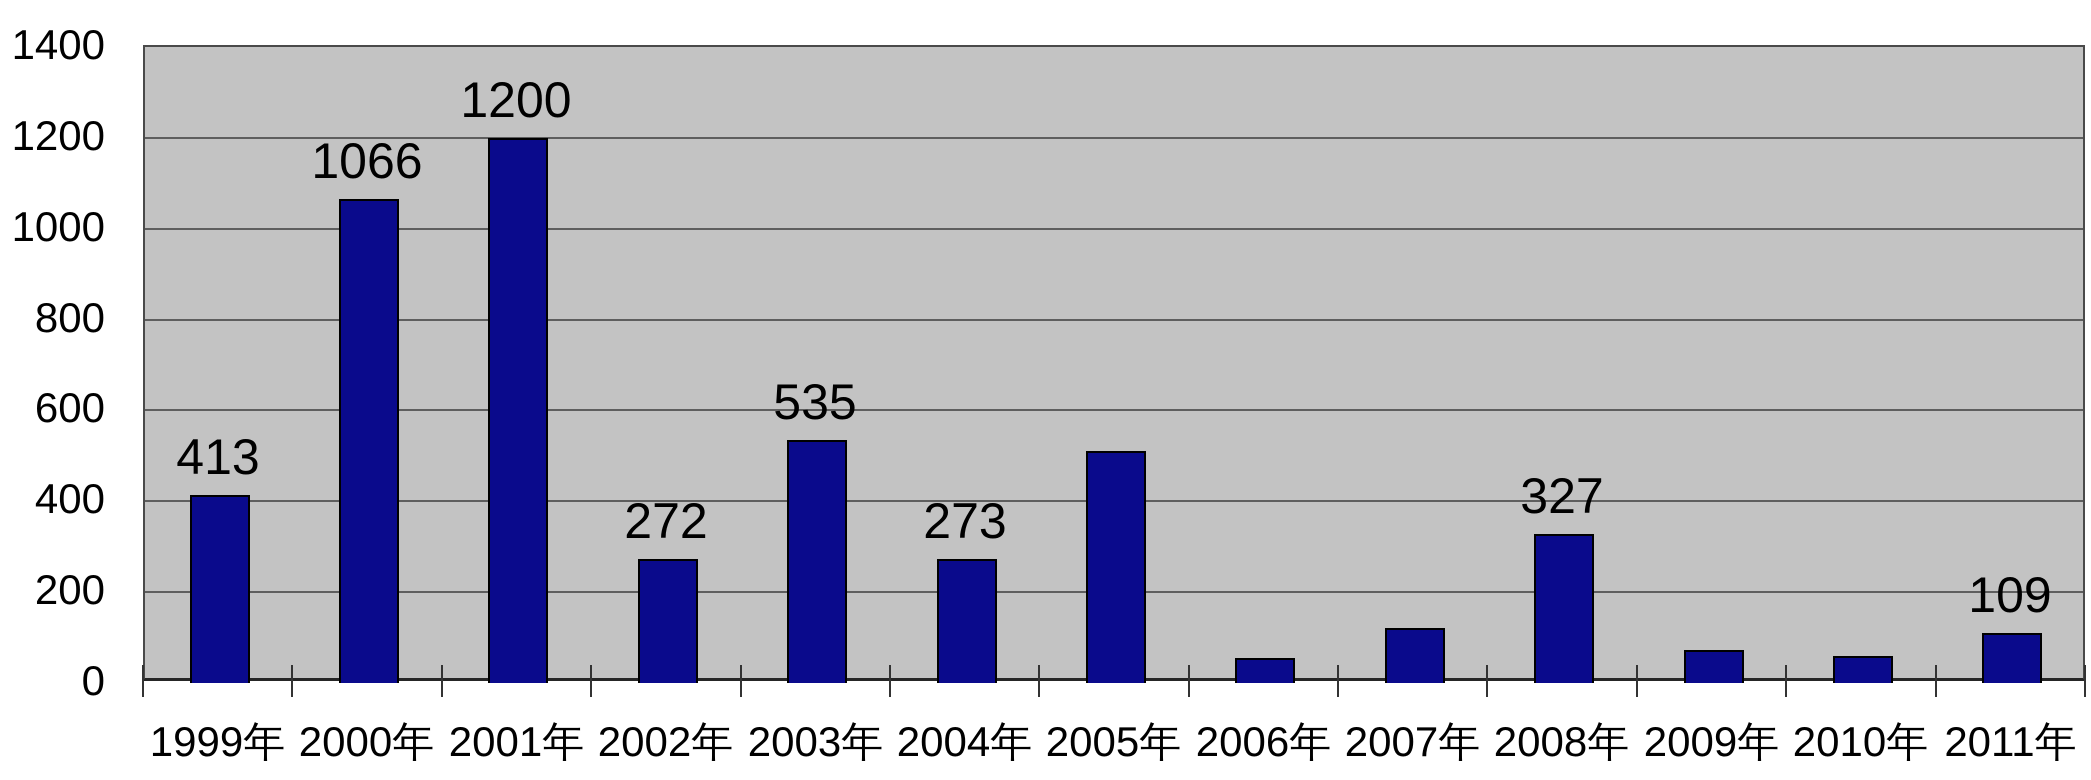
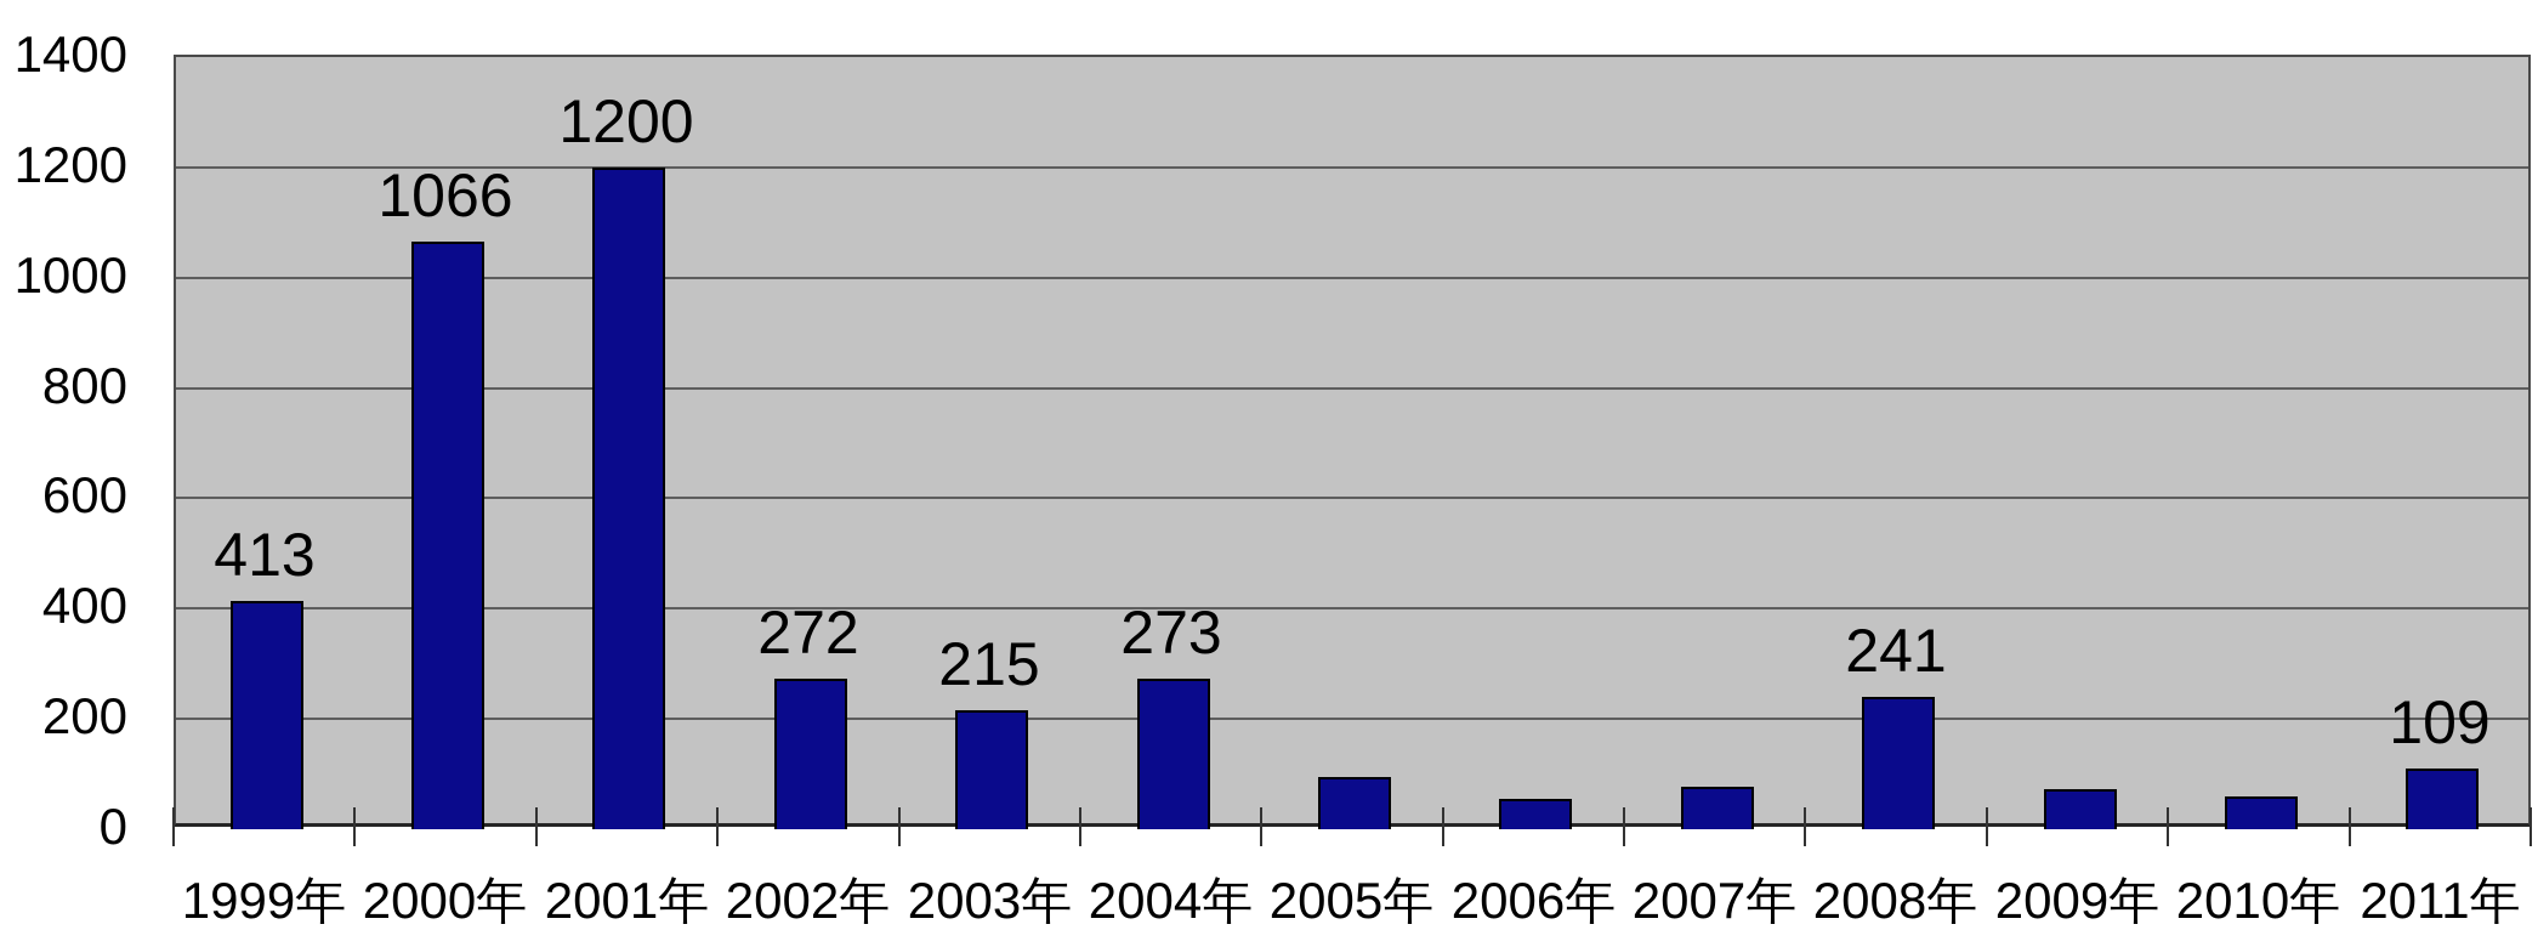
2003年: 535 -> 215
2005年: 510 -> 90
2007年: 120 -> 80
2008年: 327 -> 241
